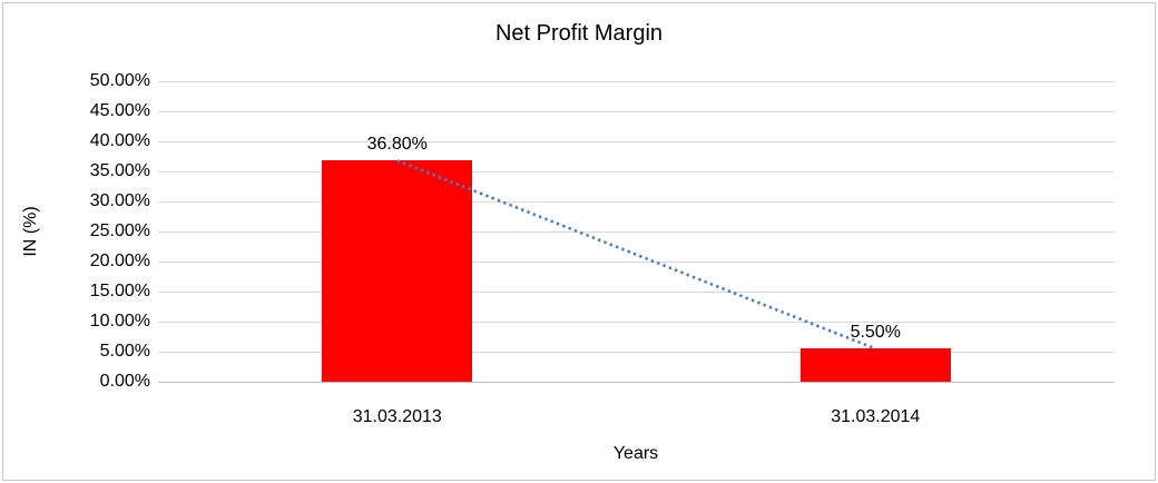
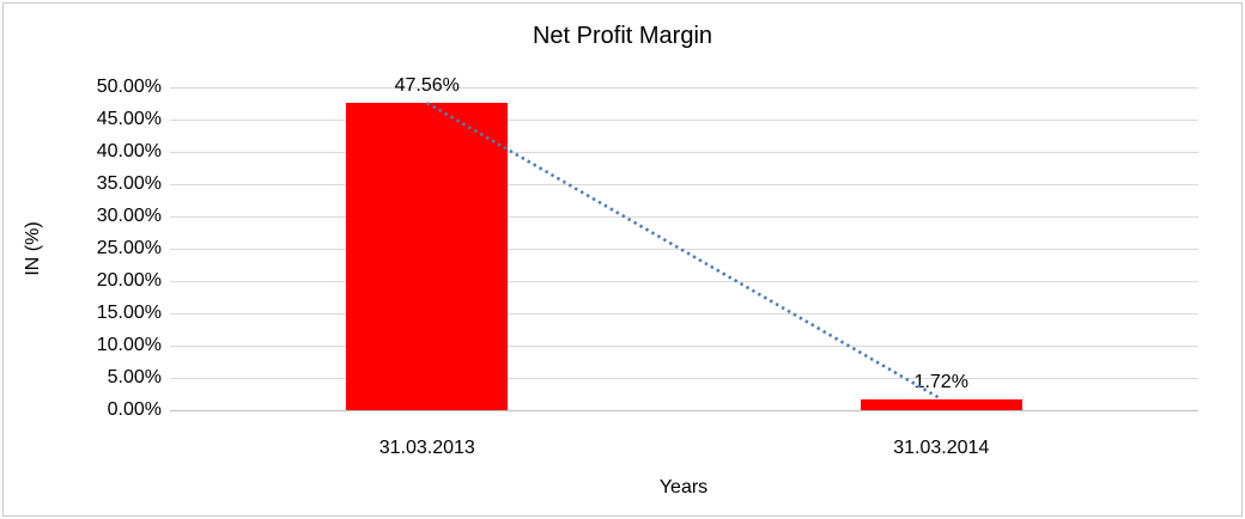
31.03.2013: 36.80% -> 47.56%
31.03.2014: 5.50% -> 1.72%
